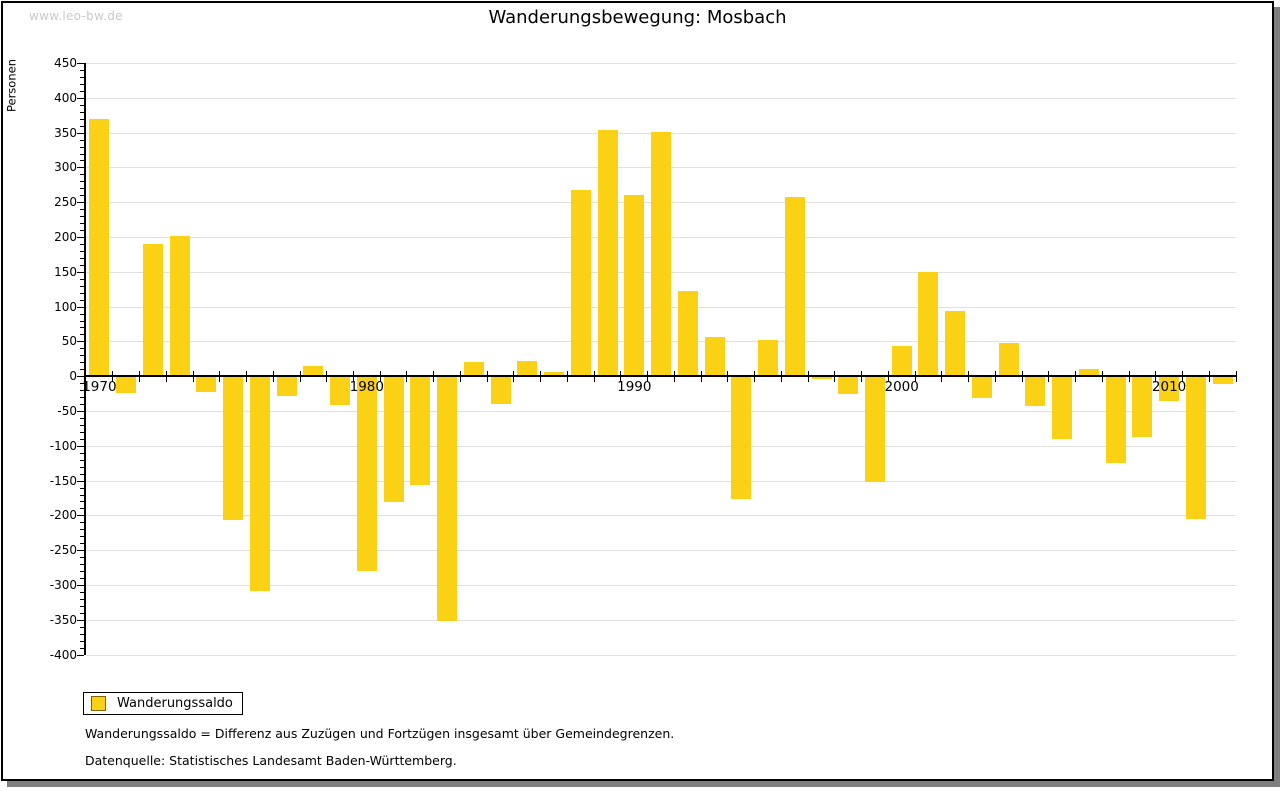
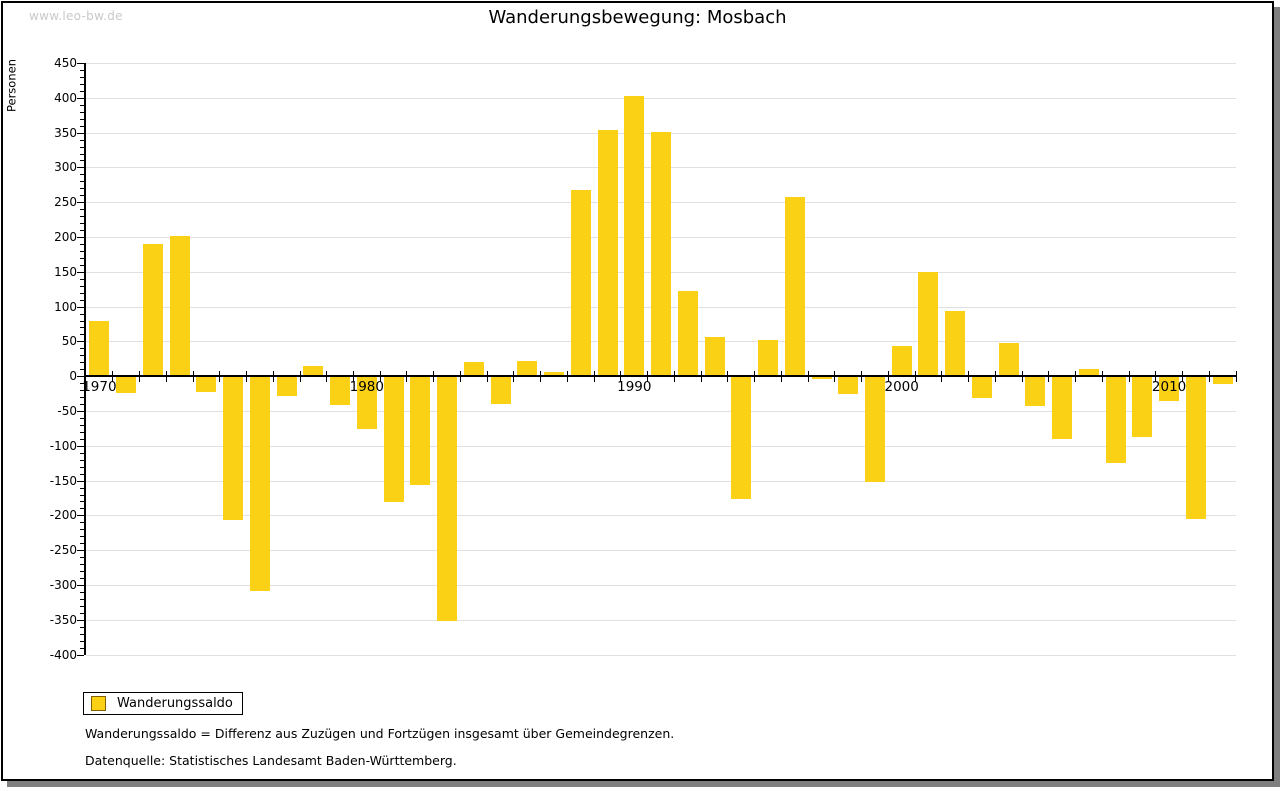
1970: 370 -> 80
1980: -280 -> -80
1990: 260 -> 400
